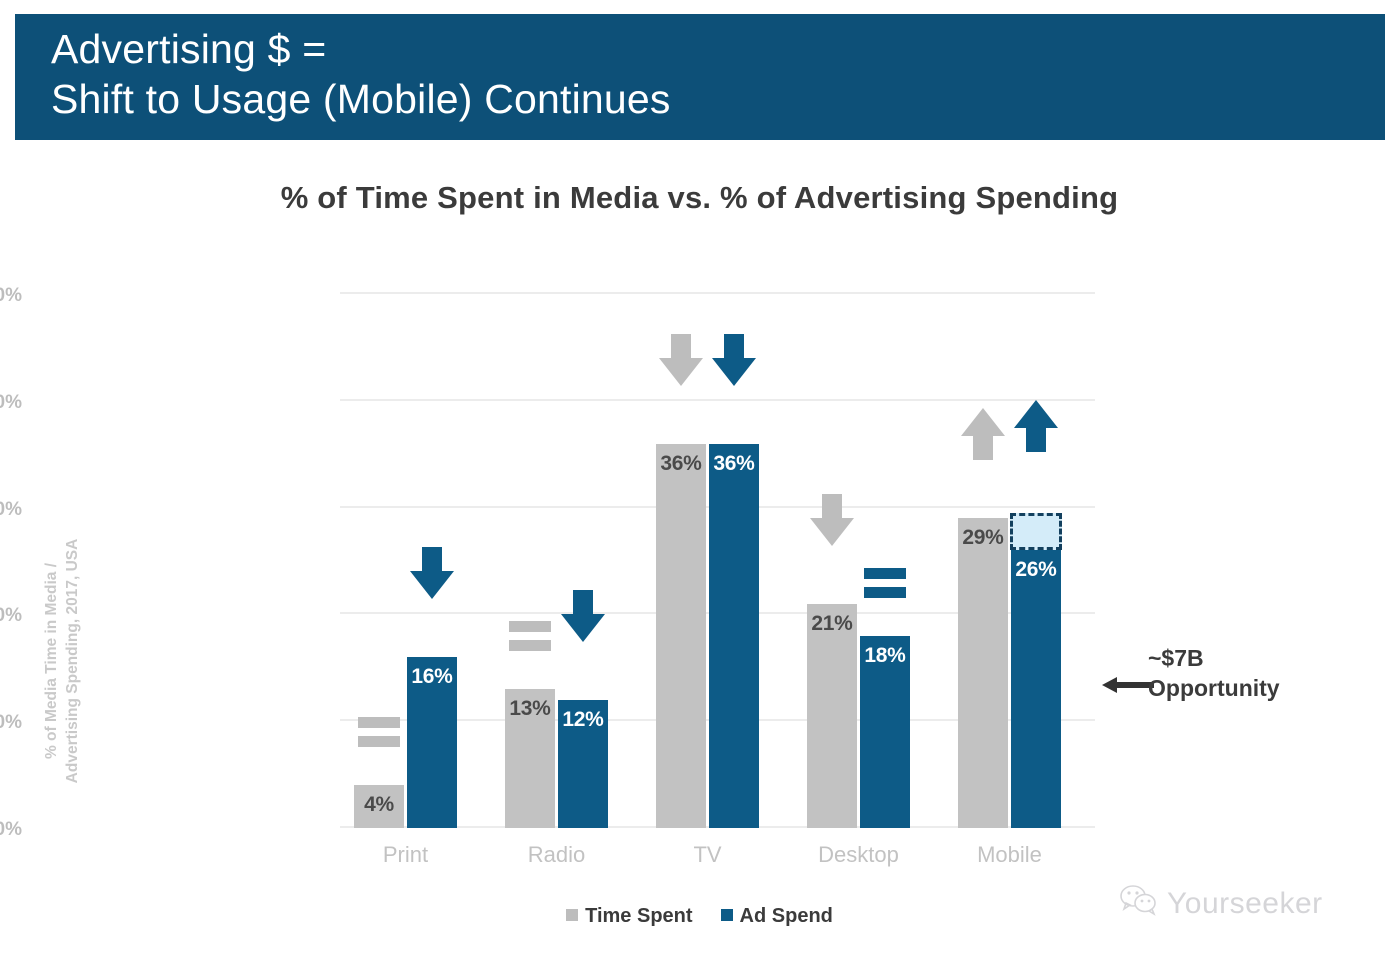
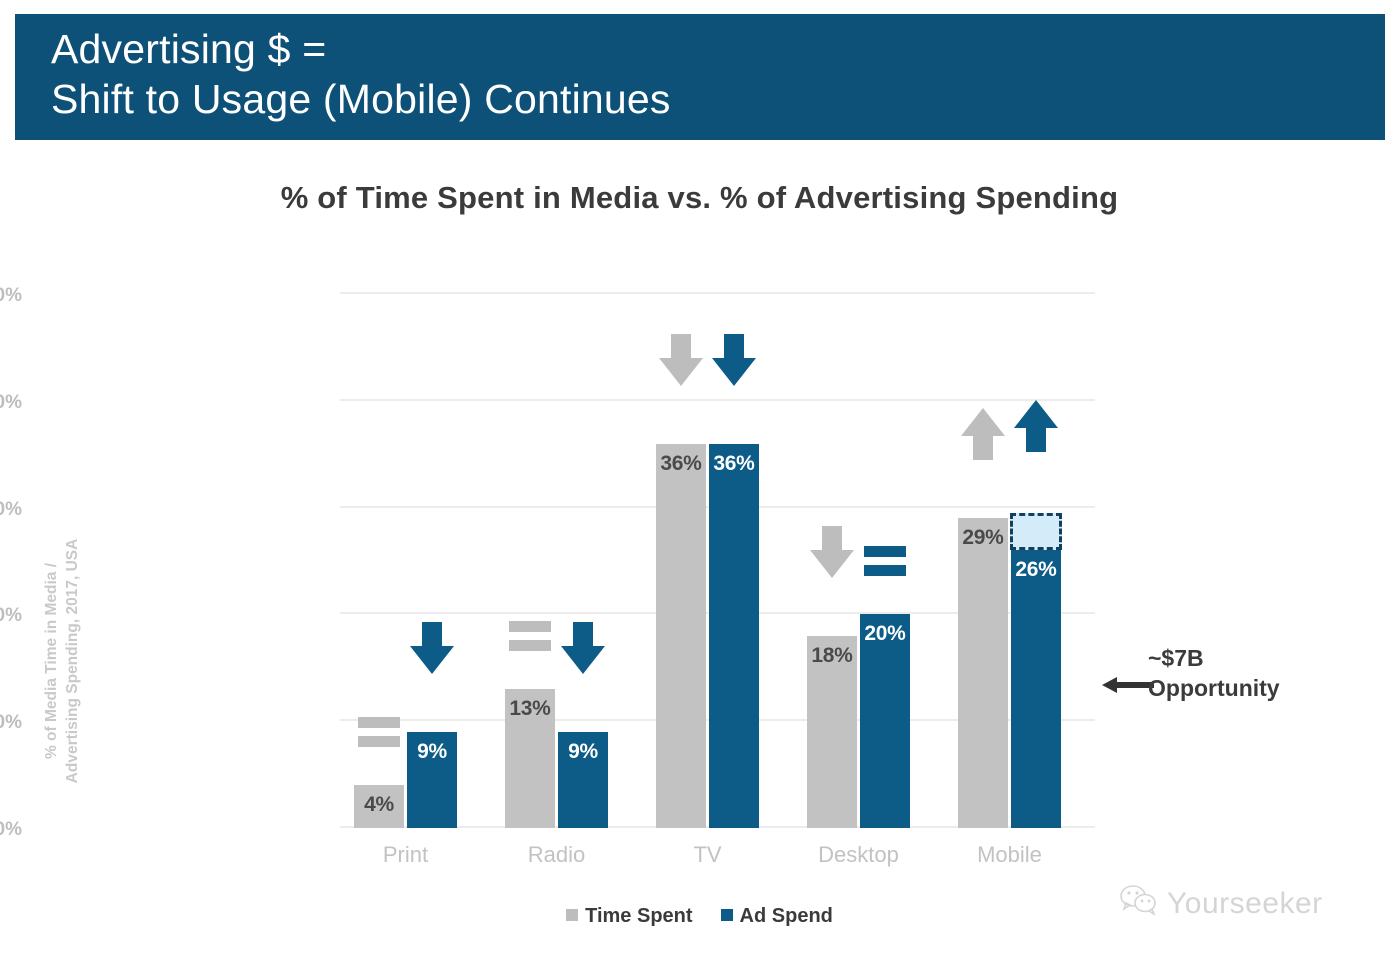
Ad Spend/Print: 16% -> 9%
Ad Spend/Radio: 12% -> 9%
Time Spent/Desktop: 21% -> 18%
Ad Spend/Desktop: 18% -> 20%
